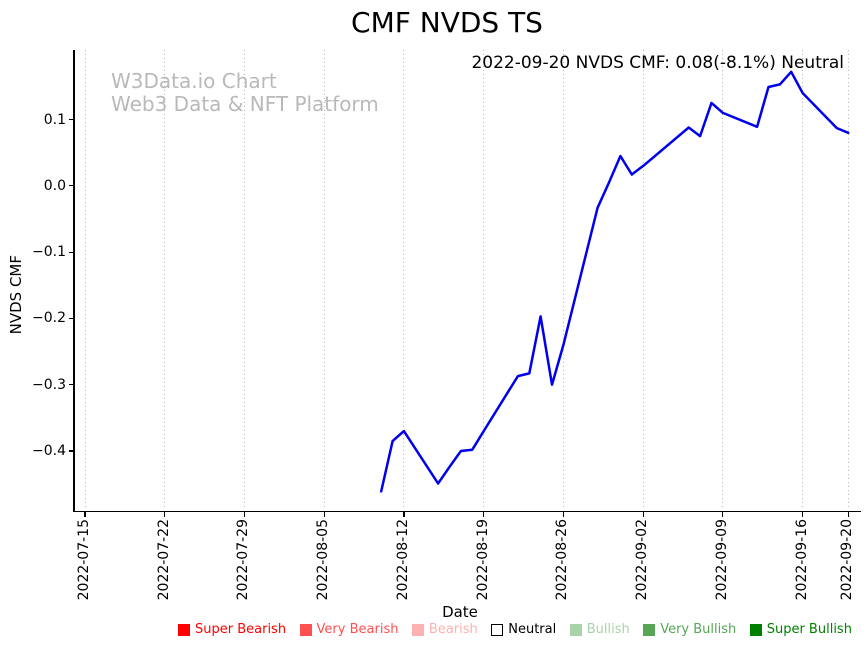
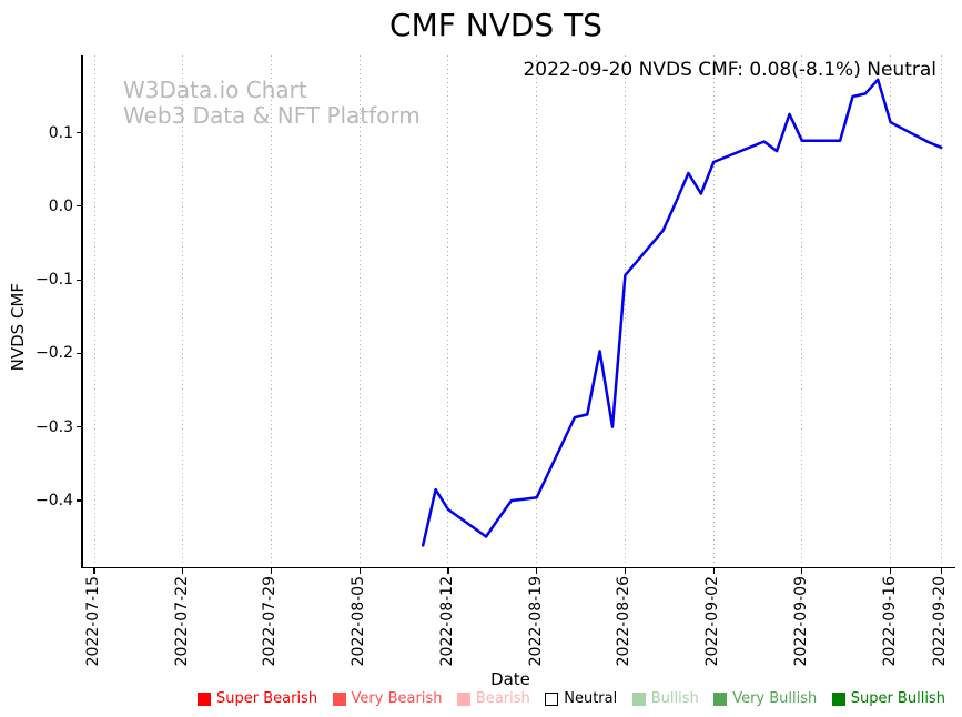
2022-08-12: -0.37 -> -0.41
2022-08-19: -0.37 -> -0.40
2022-08-26: -0.24 -> -0.09
2022-09-02: 0.03 -> 0.06
2022-09-09: 0.11 -> 0.09
2022-09-16: 0.14 -> 0.11
